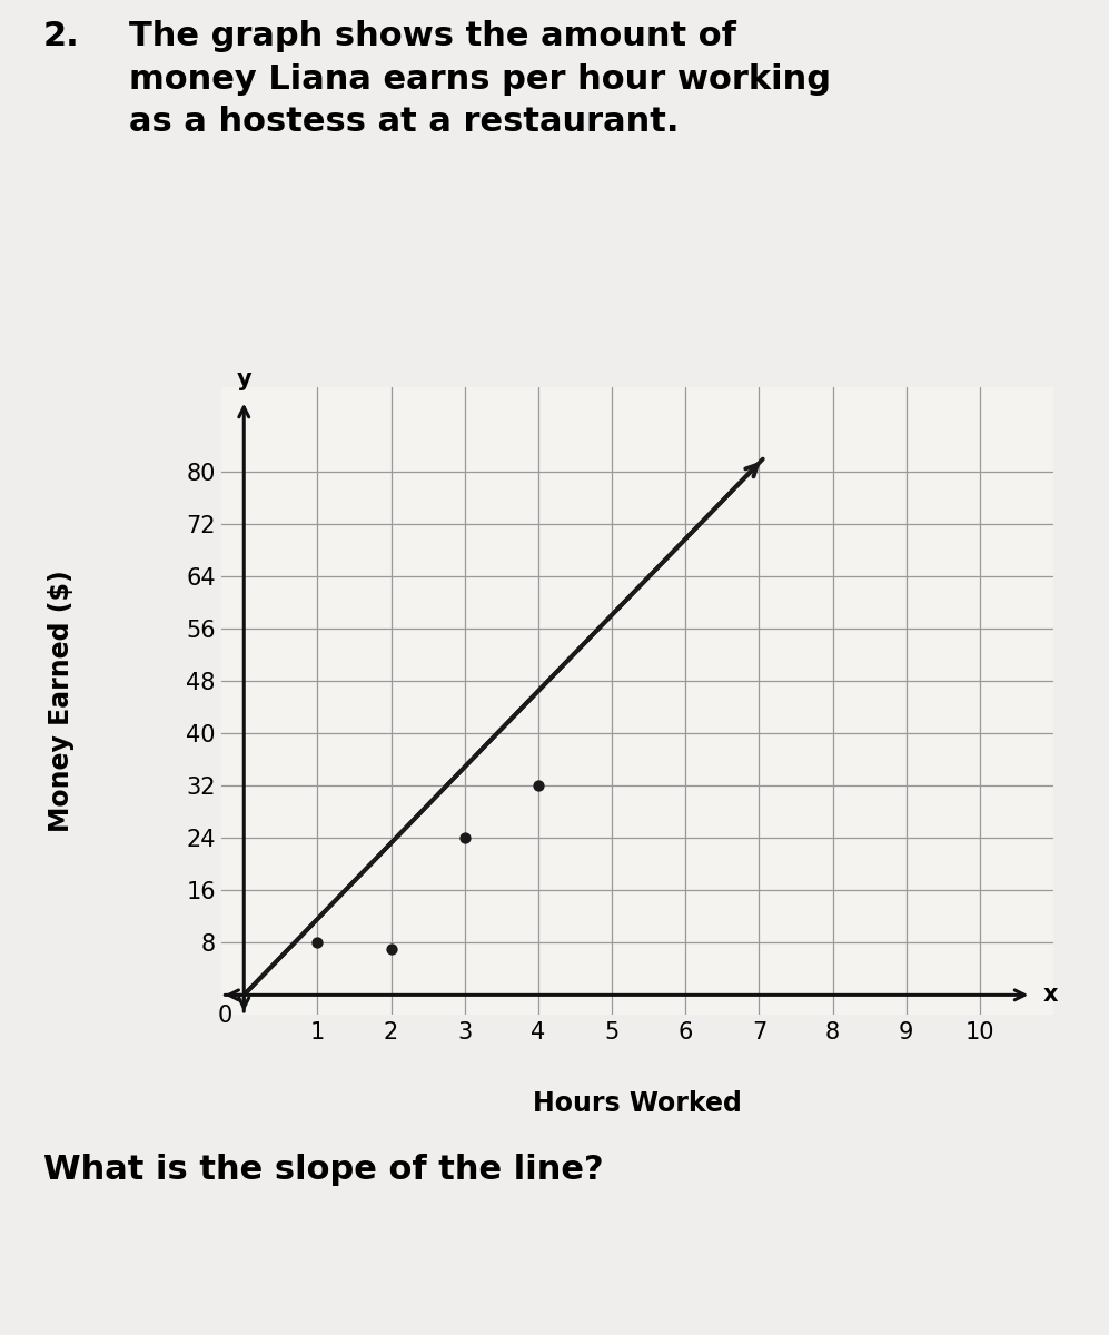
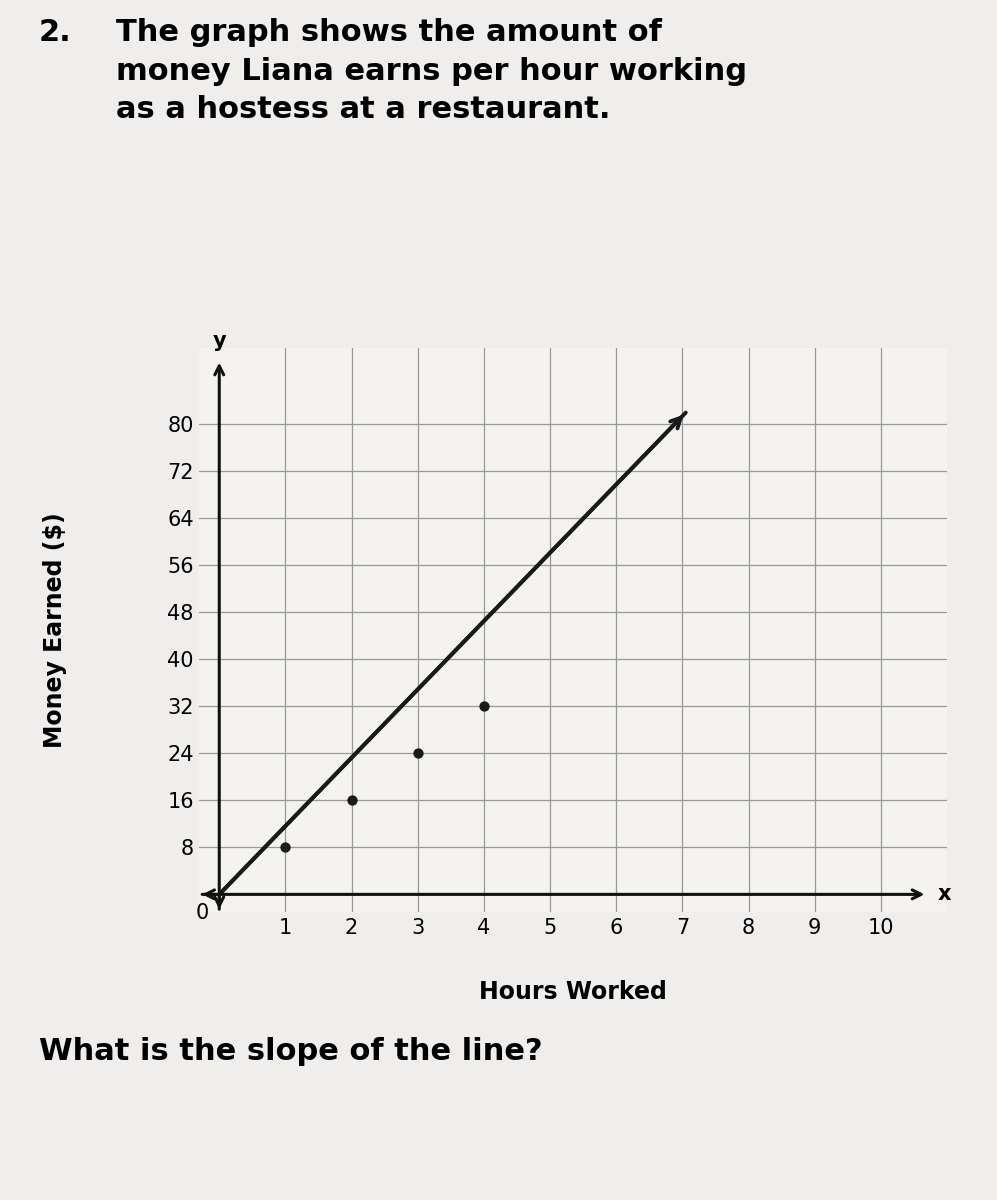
2: 7 -> 16
